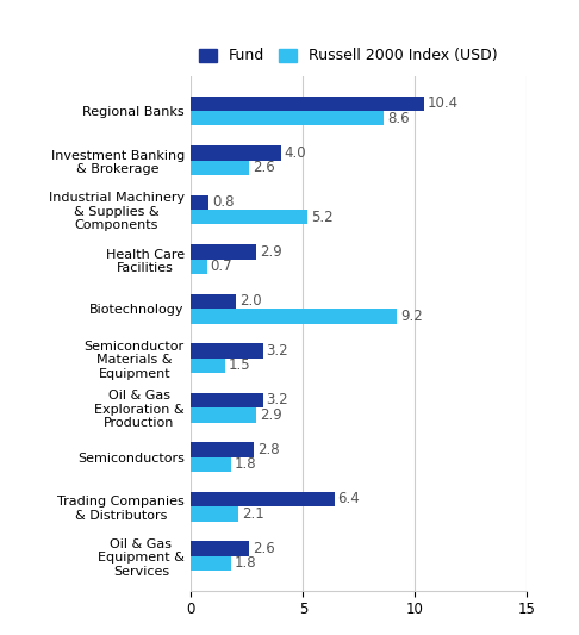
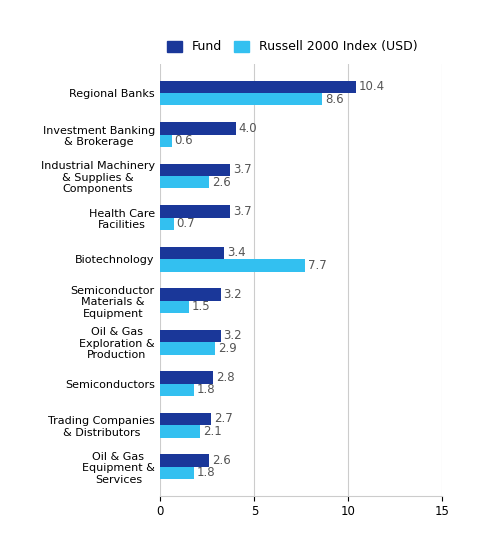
Russell 2000 Index (USD)/Investment Banking & Brokerage: 2.6 -> 0.6
Fund/Industrial Machinery & Supplies & Components: 0.8 -> 3.7
Russell 2000 Index (USD)/Industrial Machinery & Supplies & Components: 5.2 -> 2.6
Fund/Health Care Facilities: 2.9 -> 3.7
Fund/Biotechnology: 2.0 -> 3.4
Russell 2000 Index (USD)/Biotechnology: 9.2 -> 7.7
Fund/Trading Companies & Distributors: 6.4 -> 2.7
